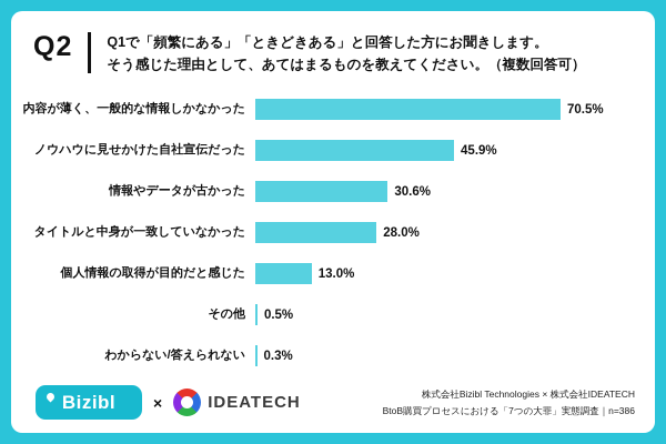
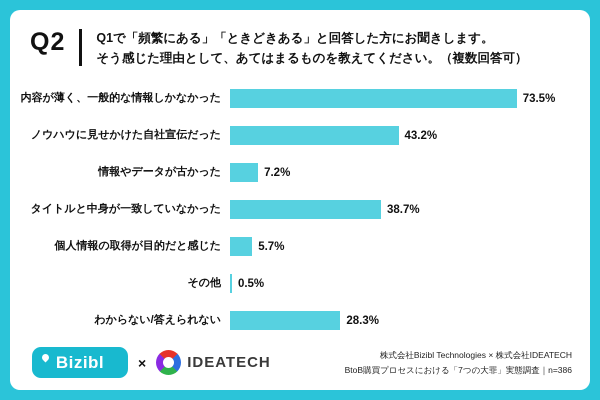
内容が薄く、一般的な情報しかなかった: 70.5% -> 73.5%
ノウハウに見せかけた自社宣伝だった: 45.9% -> 43.2%
情報やデータが古かった: 30.6% -> 7.2%
タイトルと中身が一致していなかった: 28.0% -> 38.7%
個人情報の取得が目的だと感じた: 13.0% -> 5.7%
わからない/答えられない: 0.3% -> 28.3%
